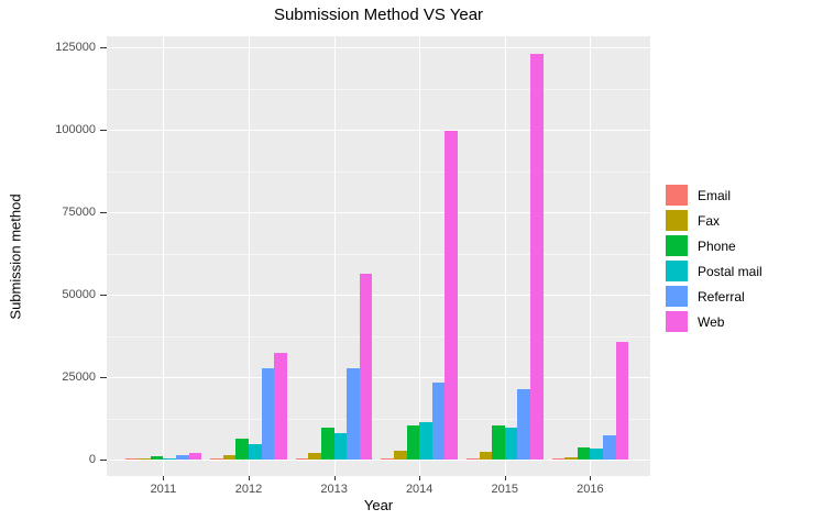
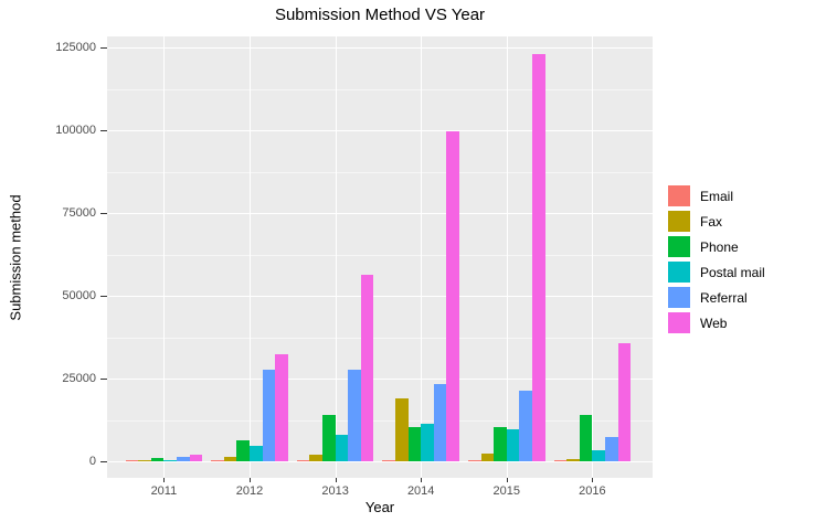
Phone/2013: 10000 -> 14000
Fax/2014: 3000 -> 19000
Phone/2016: 4000 -> 14000
